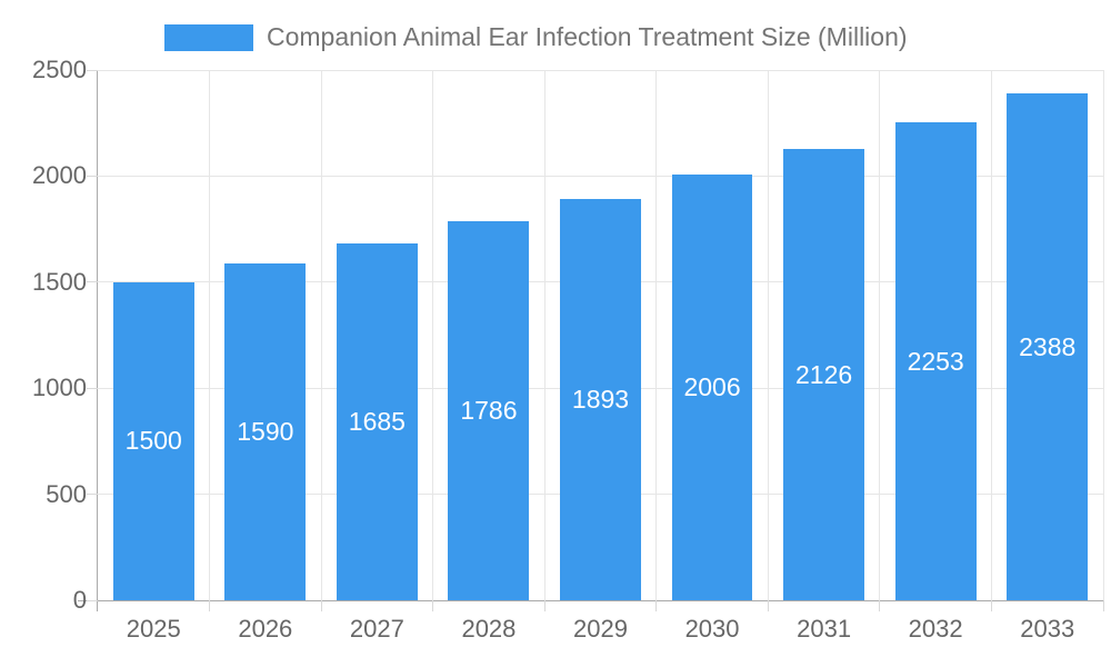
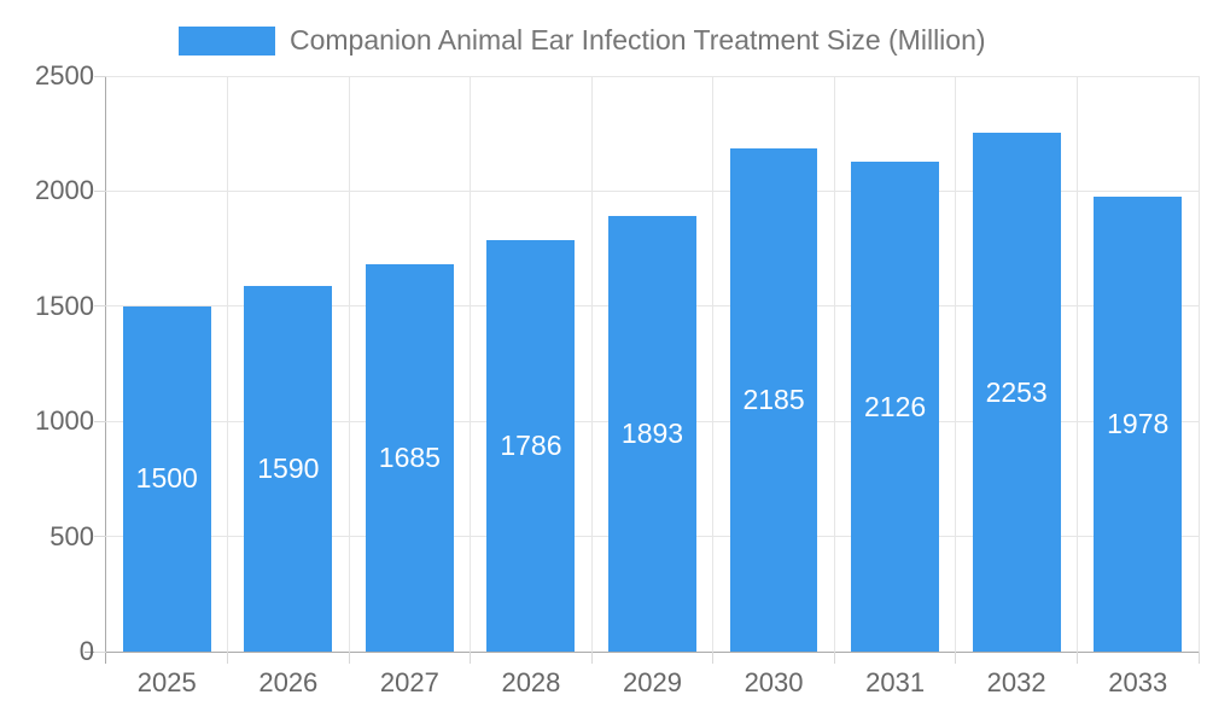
2030: 2006 -> 2185
2033: 2388 -> 1978
